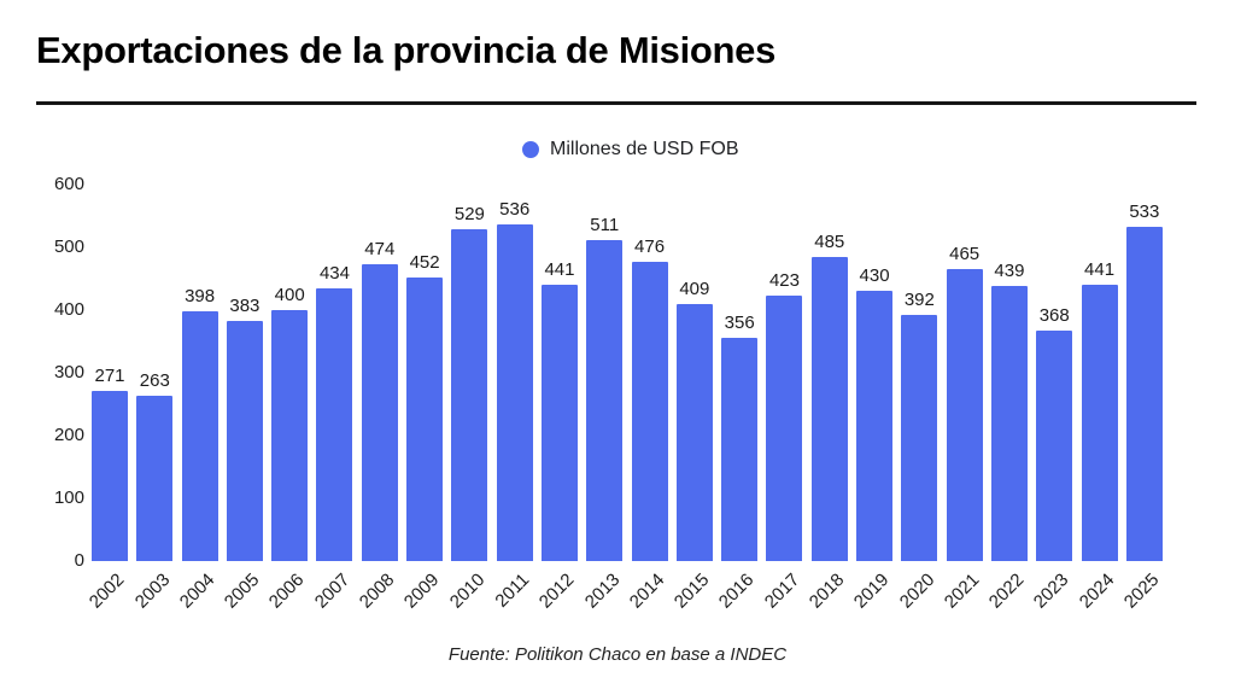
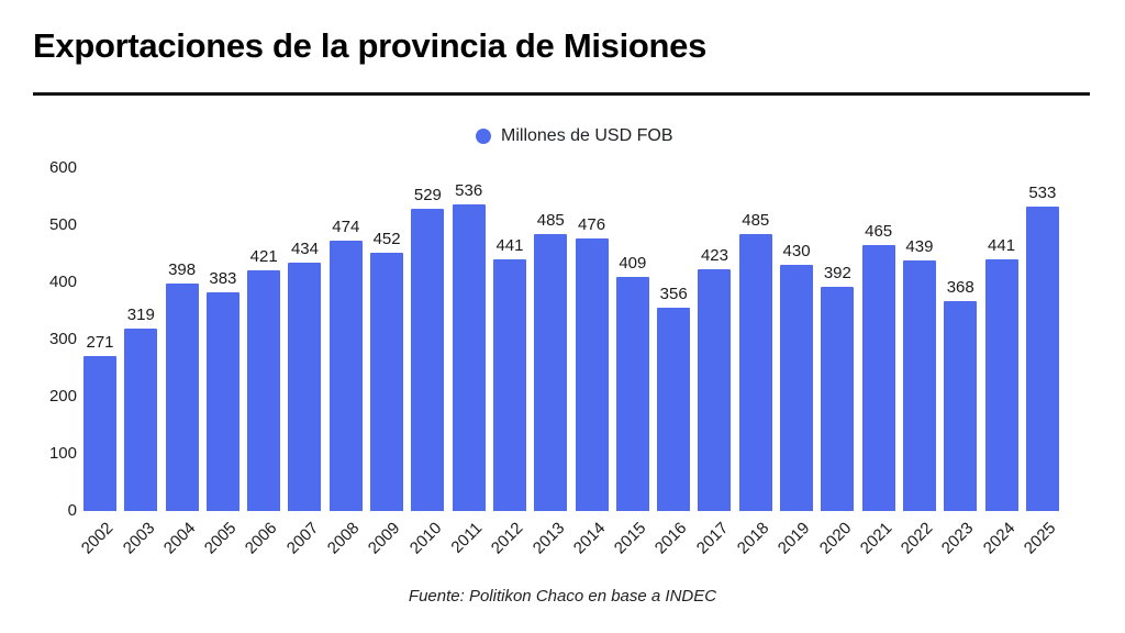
2003: 263 -> 319
2006: 400 -> 421
2013: 511 -> 485
